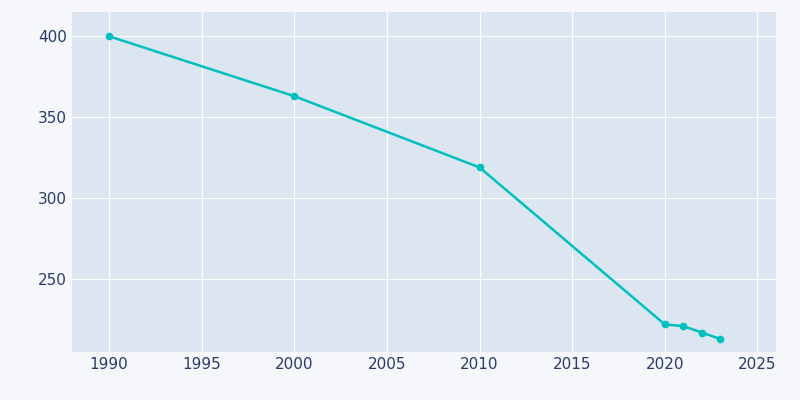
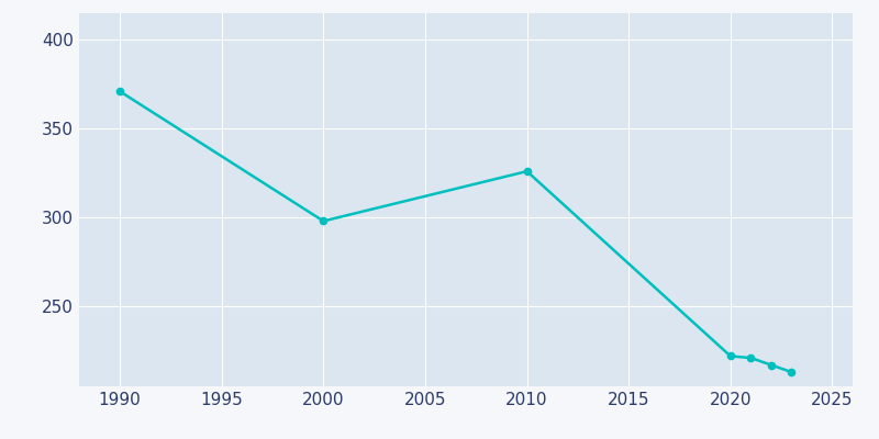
1990: 400 -> 371
2000: 363 -> 298
2010: 319 -> 326
